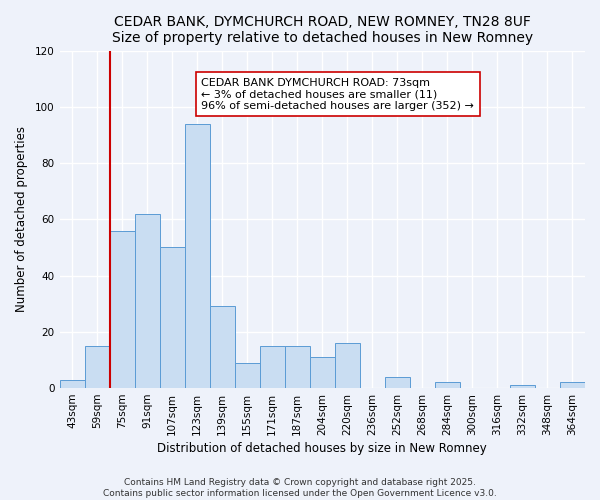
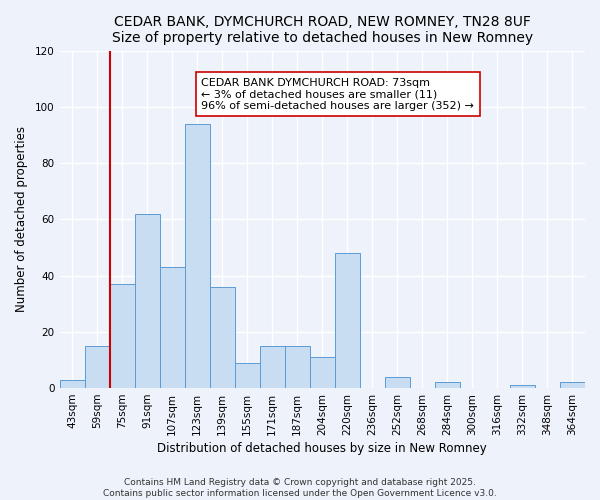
75sqm: 56 -> 37
107sqm: 50 -> 43
139sqm: 29 -> 36
220sqm: 16 -> 48
